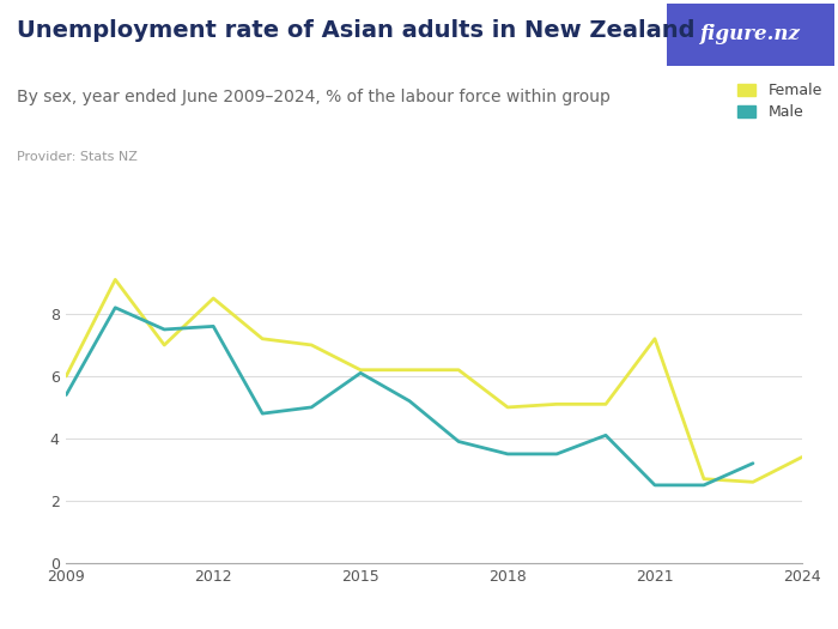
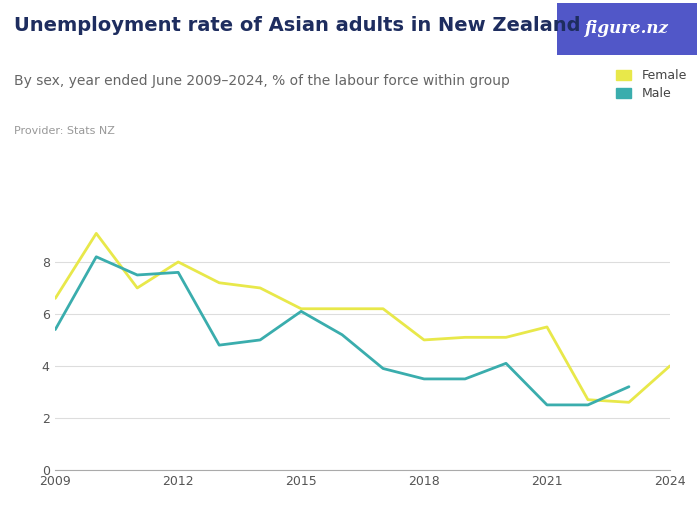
Female/2009: 6.0 -> 6.6
Female/2012: 8.5 -> 8.0
Female/2021: 7.2 -> 5.5
Female/2024: 3.4 -> 4.0
